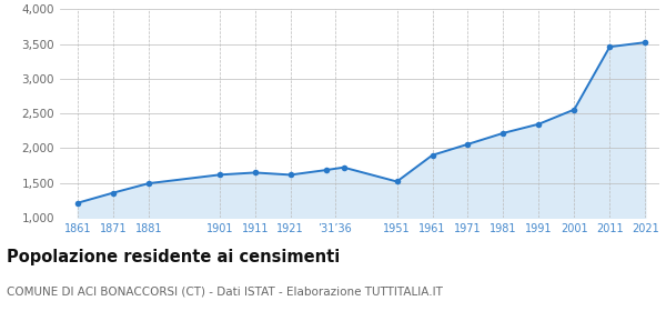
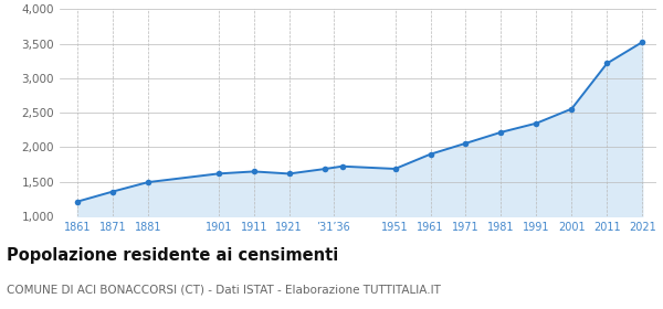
1951: 1,520 -> 1,690
2011: 3,460 -> 3,220
